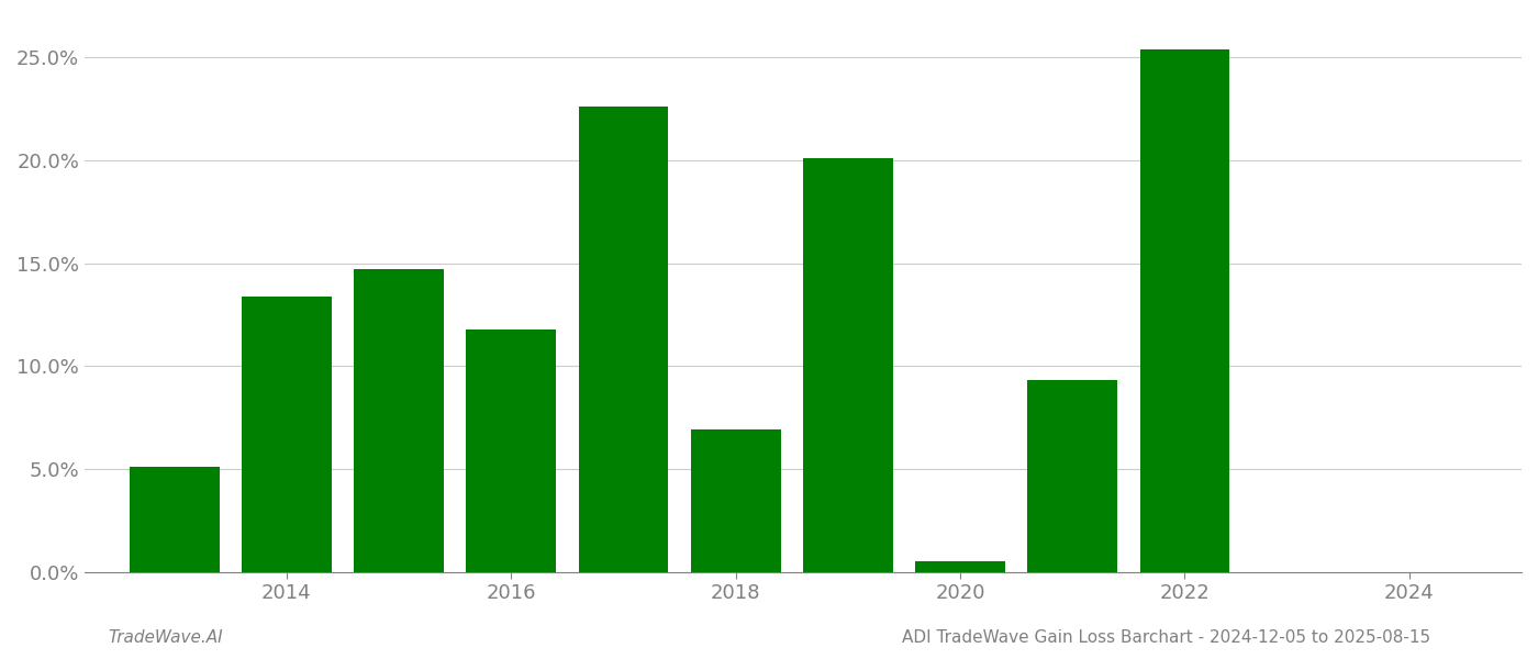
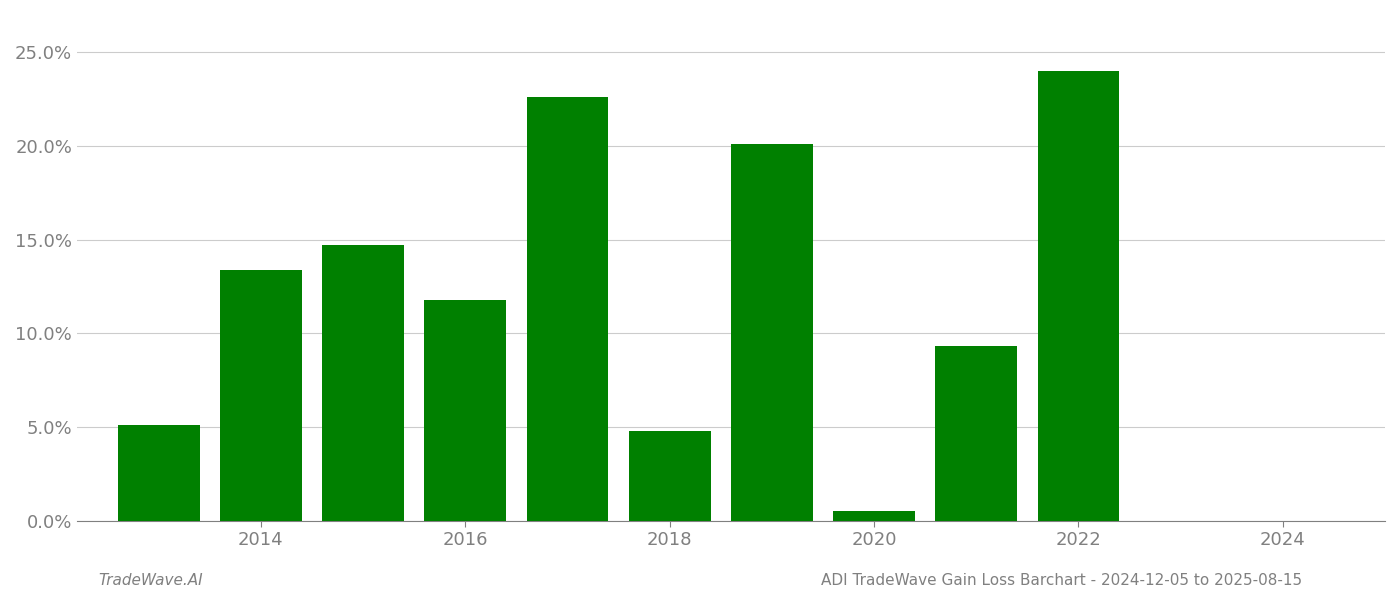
2018: 6.9% -> 4.8%
2022: 25.4% -> 24.0%
